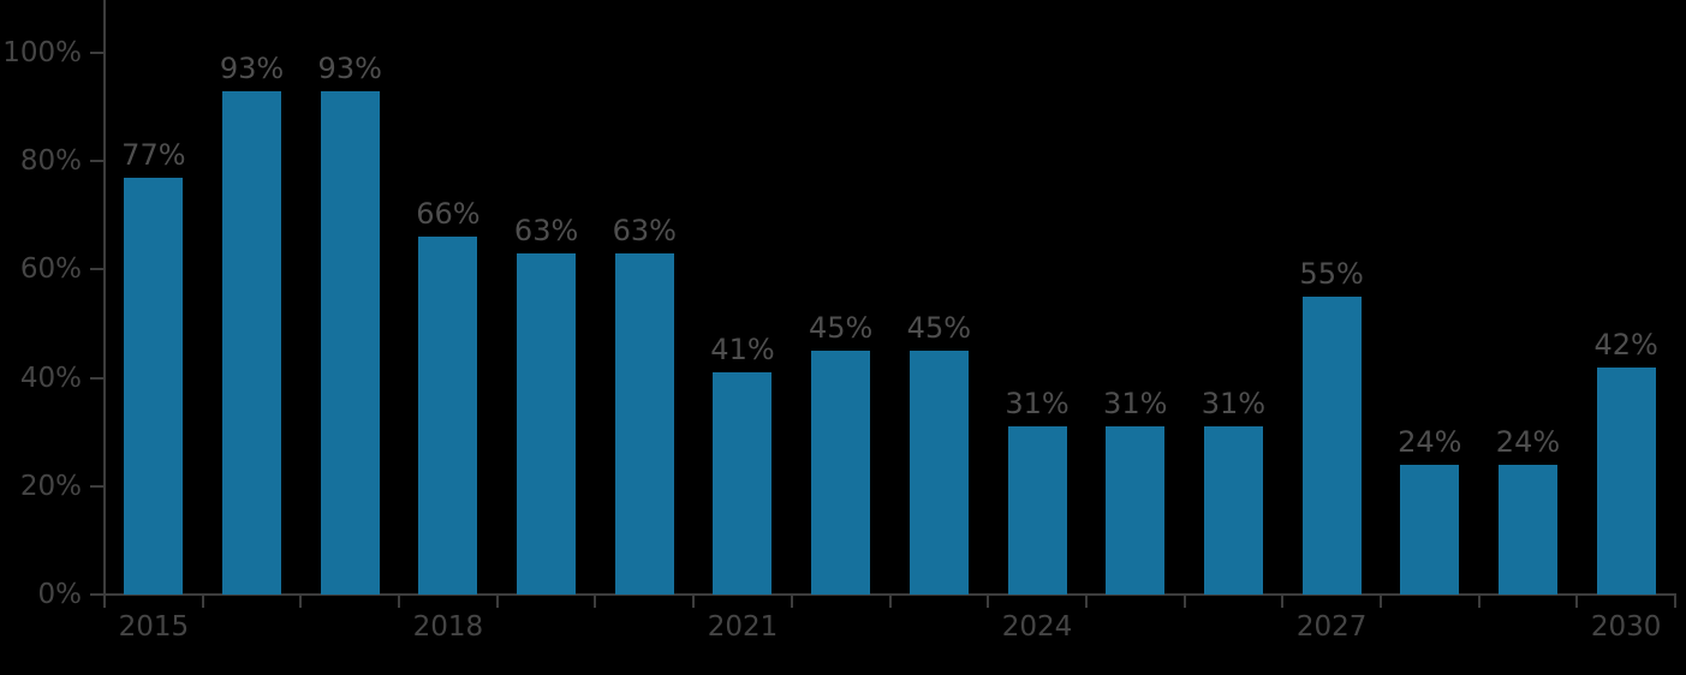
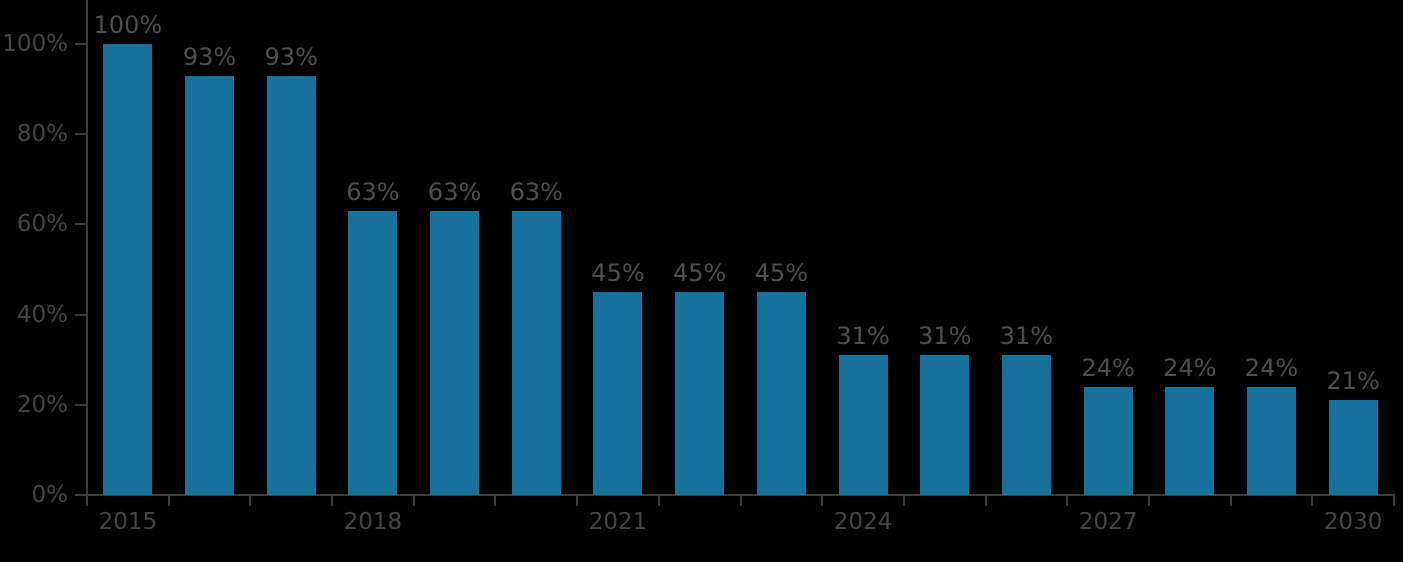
2015: 77% -> 100%
2018: 66% -> 63%
2021: 41% -> 45%
2027: 55% -> 24%
2030: 42% -> 21%
